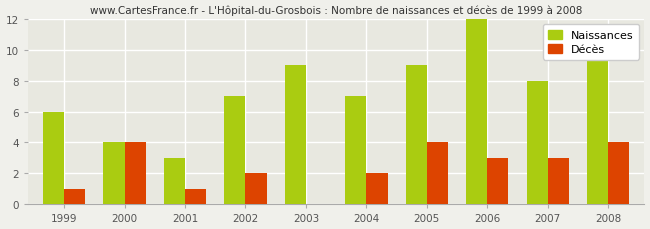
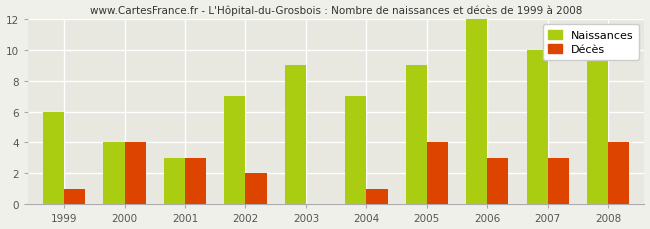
Décès/2001: 1 -> 3
Décès/2004: 2 -> 1
Naissances/2007: 8 -> 10
